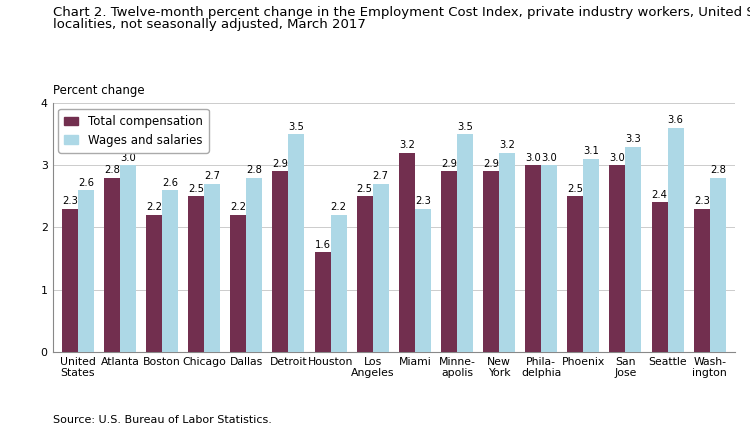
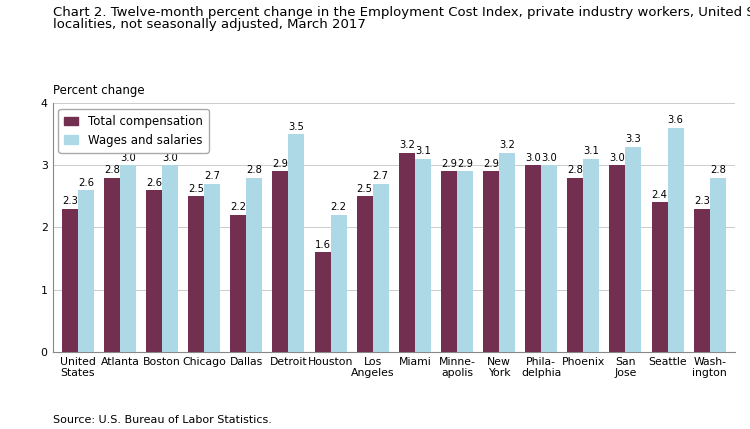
Total compensation/Boston: 2.2 -> 2.6
Wages and salaries/Boston: 2.6 -> 3.0
Wages and salaries/Miami: 2.3 -> 3.1
Wages and salaries/Minne- apolis: 3.5 -> 2.9
Total compensation/Phoenix: 2.5 -> 2.8
